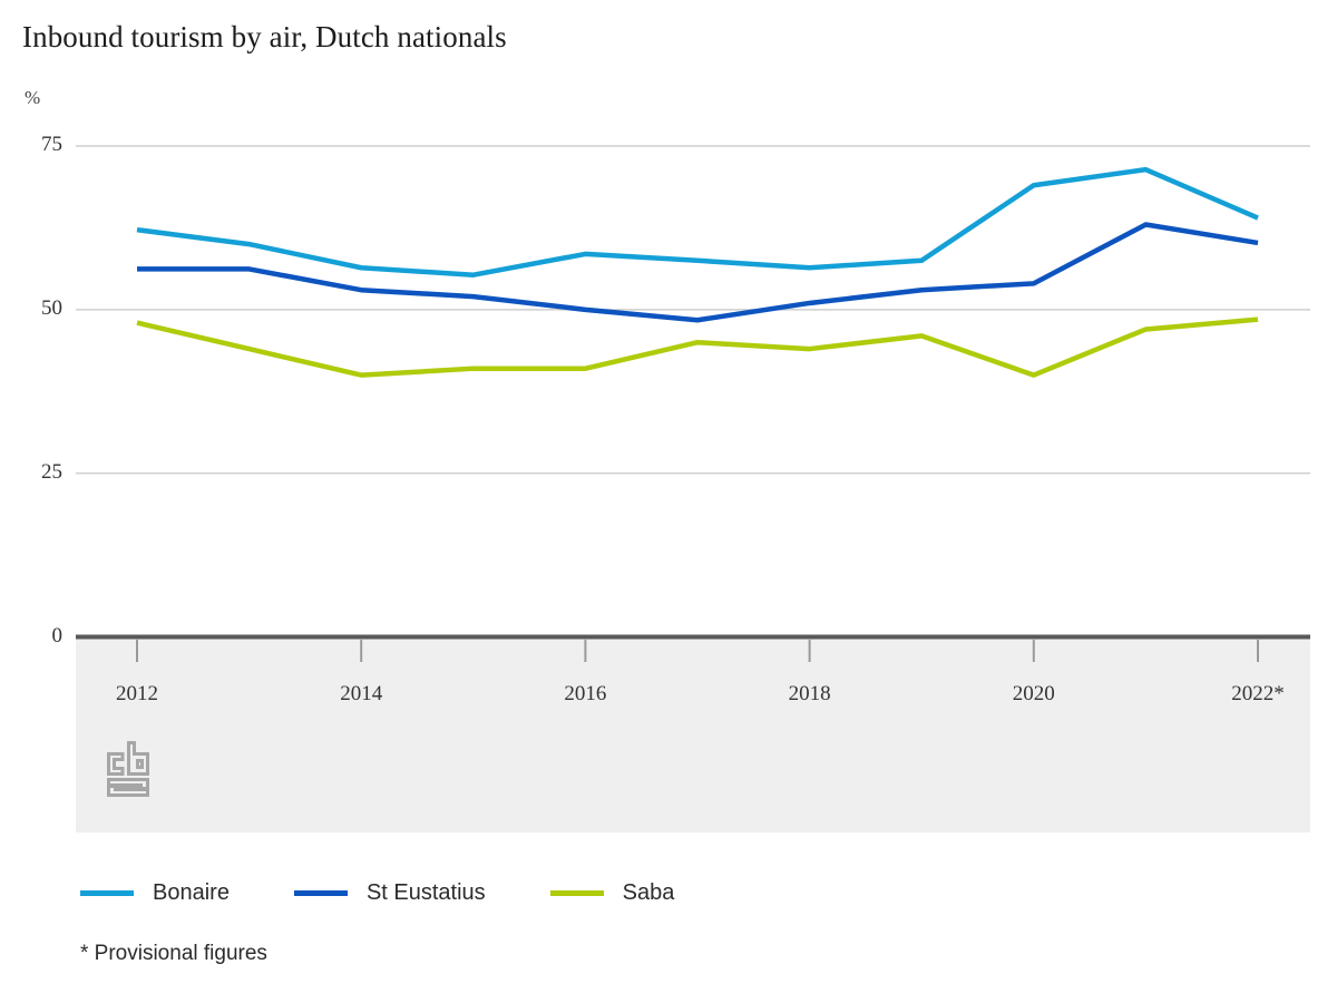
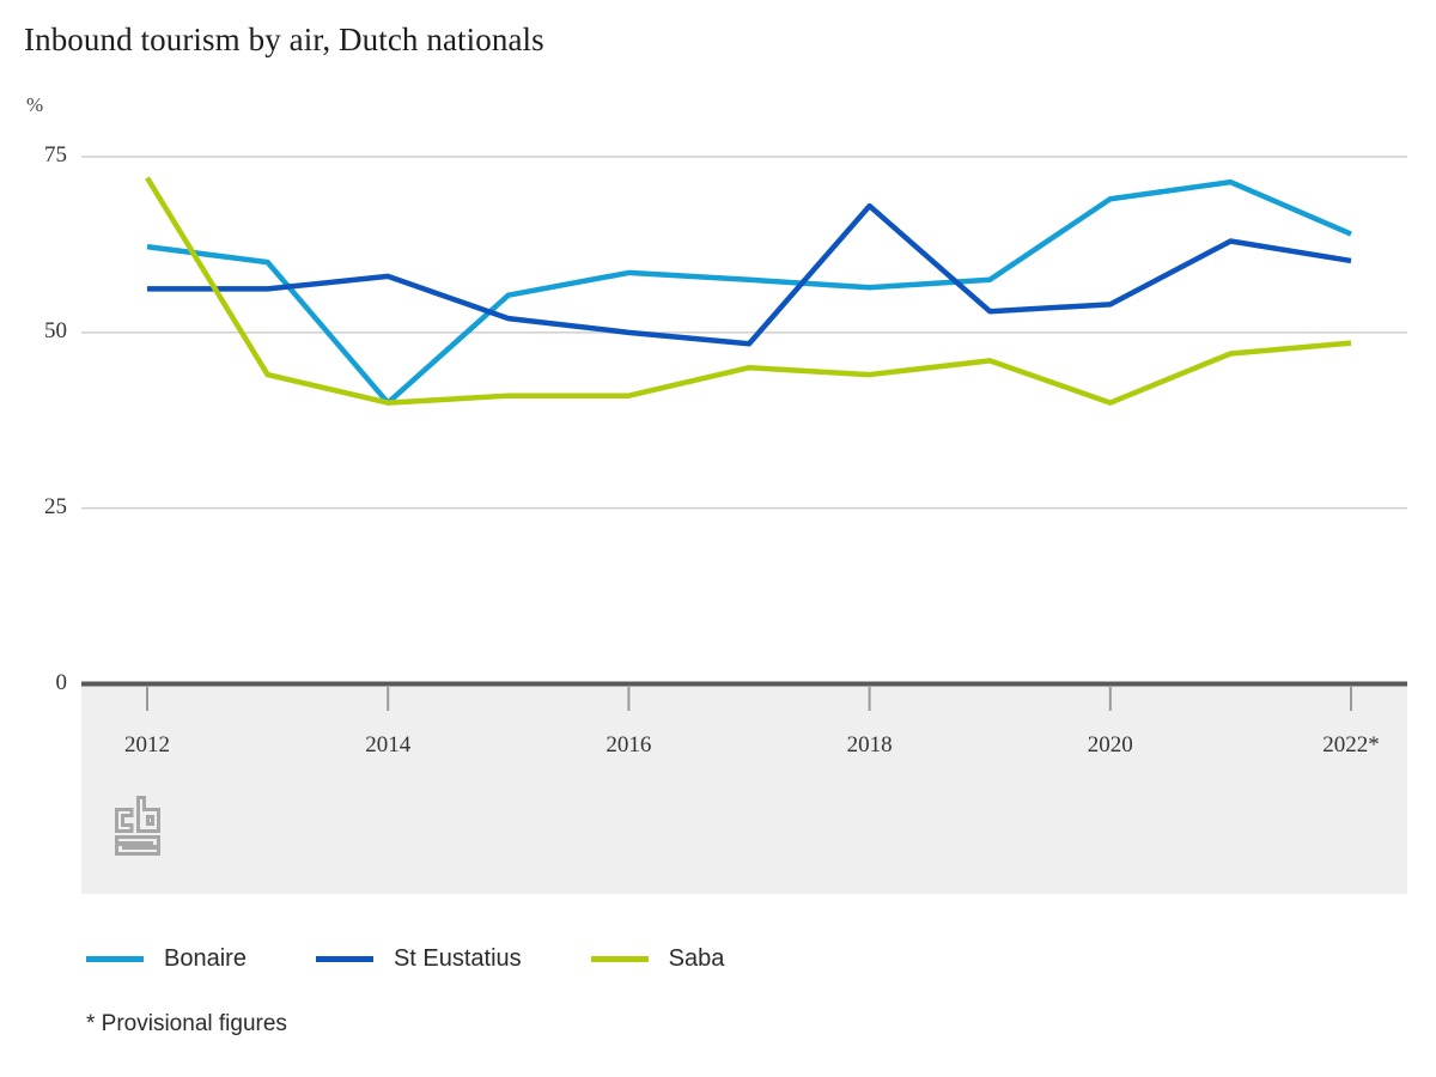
Saba/2012: 48 -> 72
Bonaire/2014: 56 -> 40
St Eustatius/2014: 53 -> 58
St Eustatius/2018: 51 -> 68
